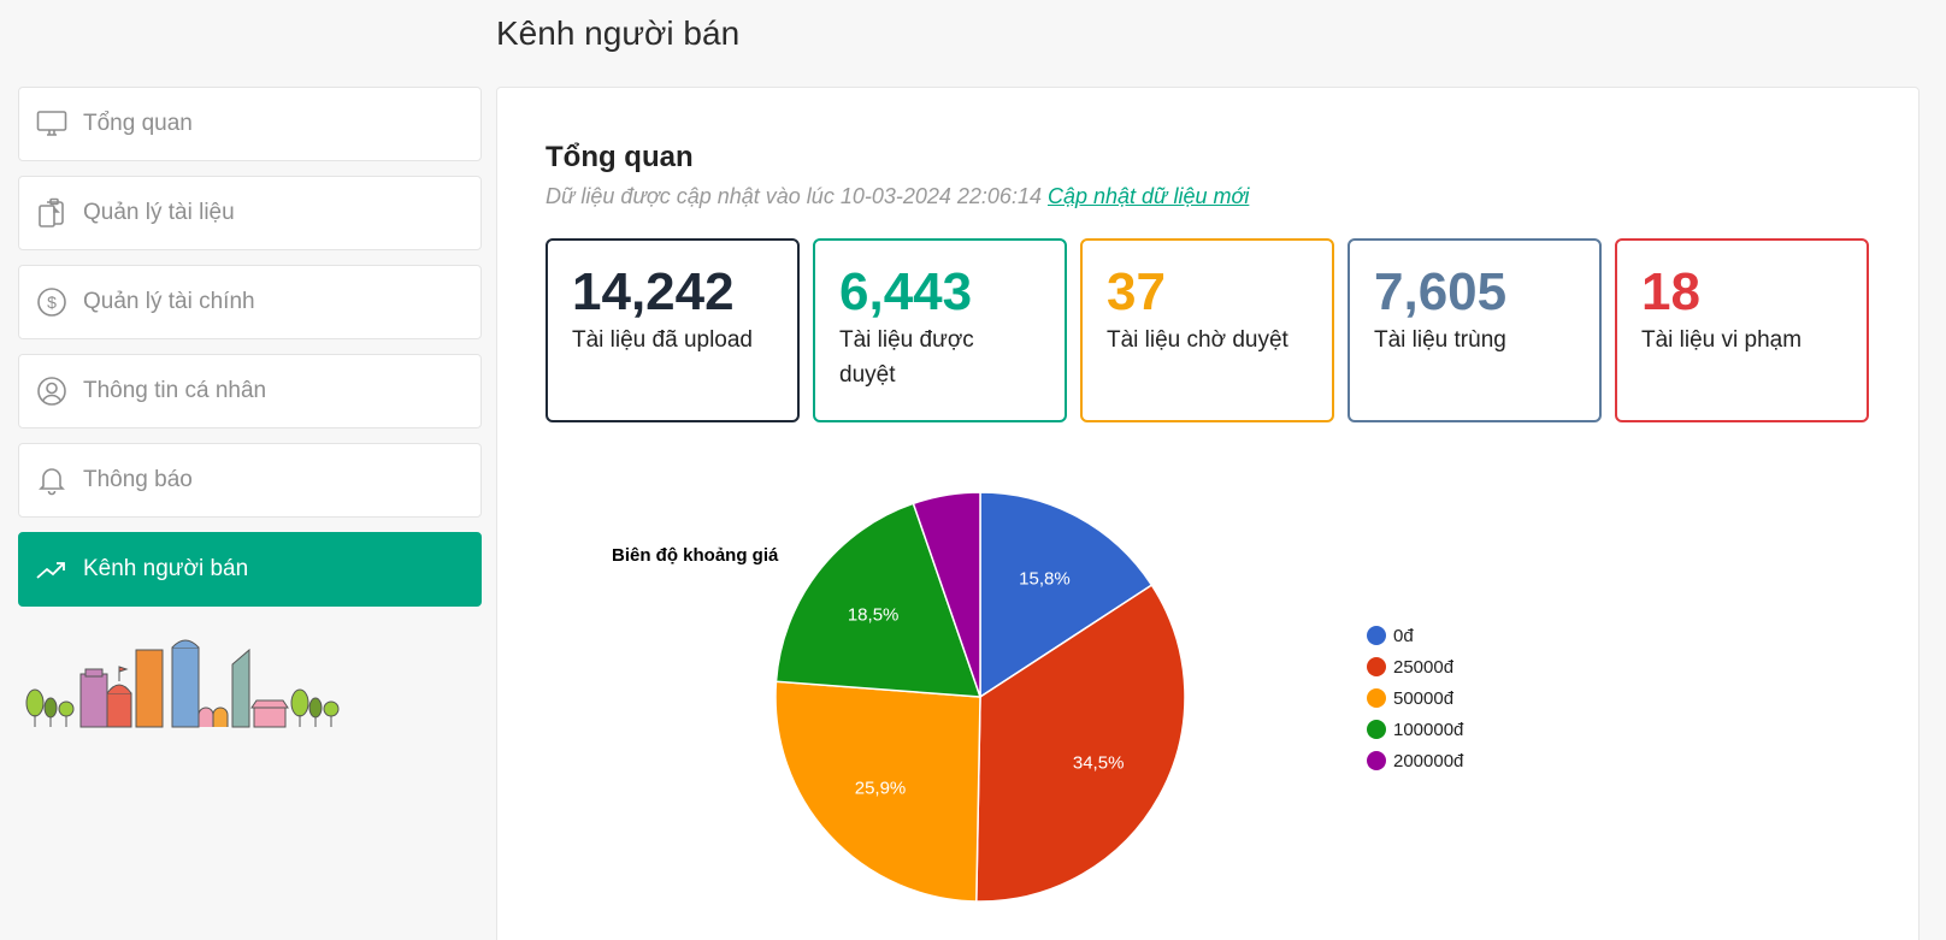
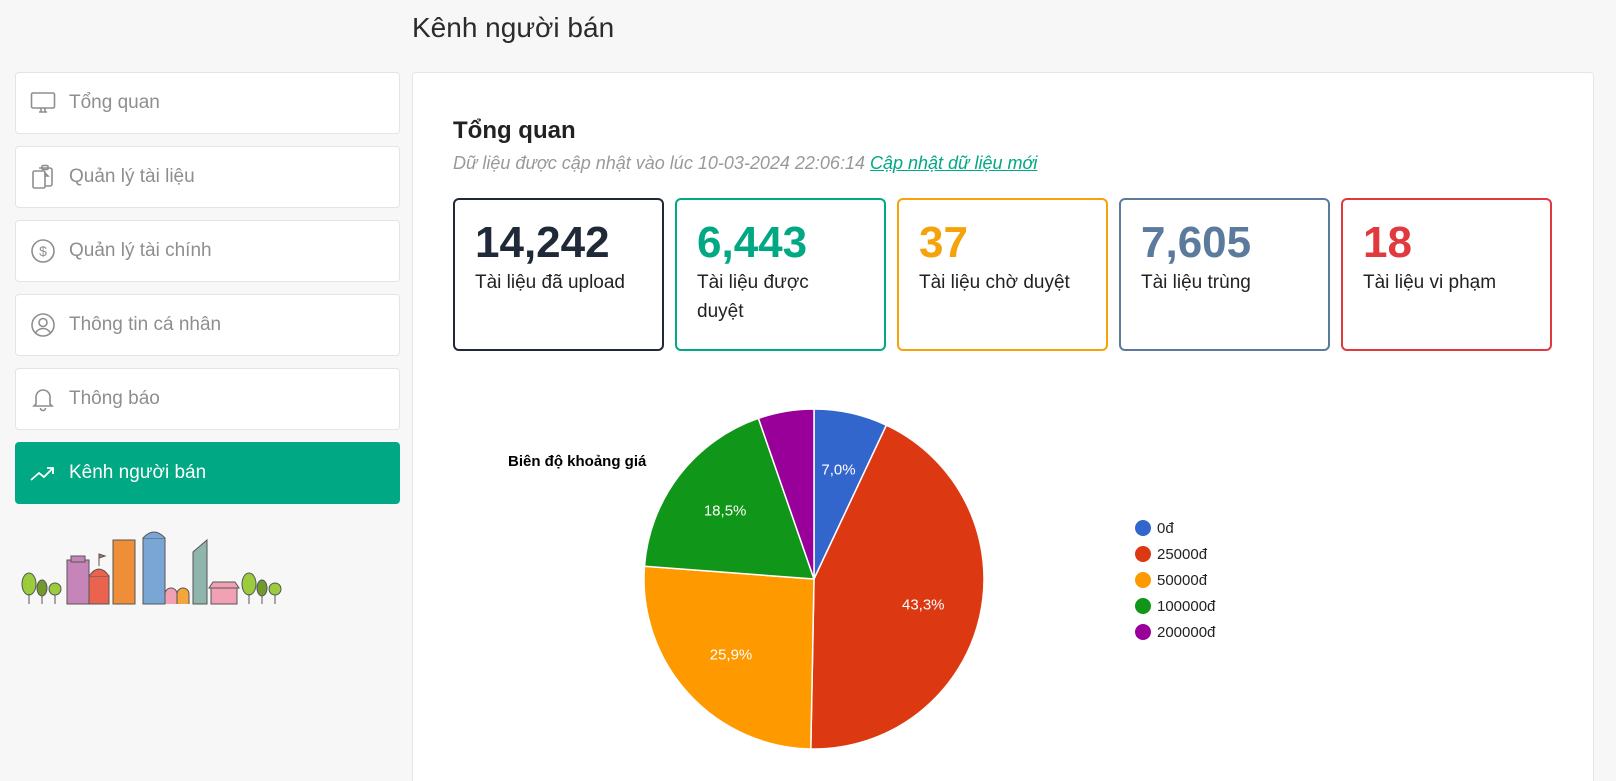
0đ: 15,8% -> 7,0%
25000đ: 34,5% -> 43,3%
